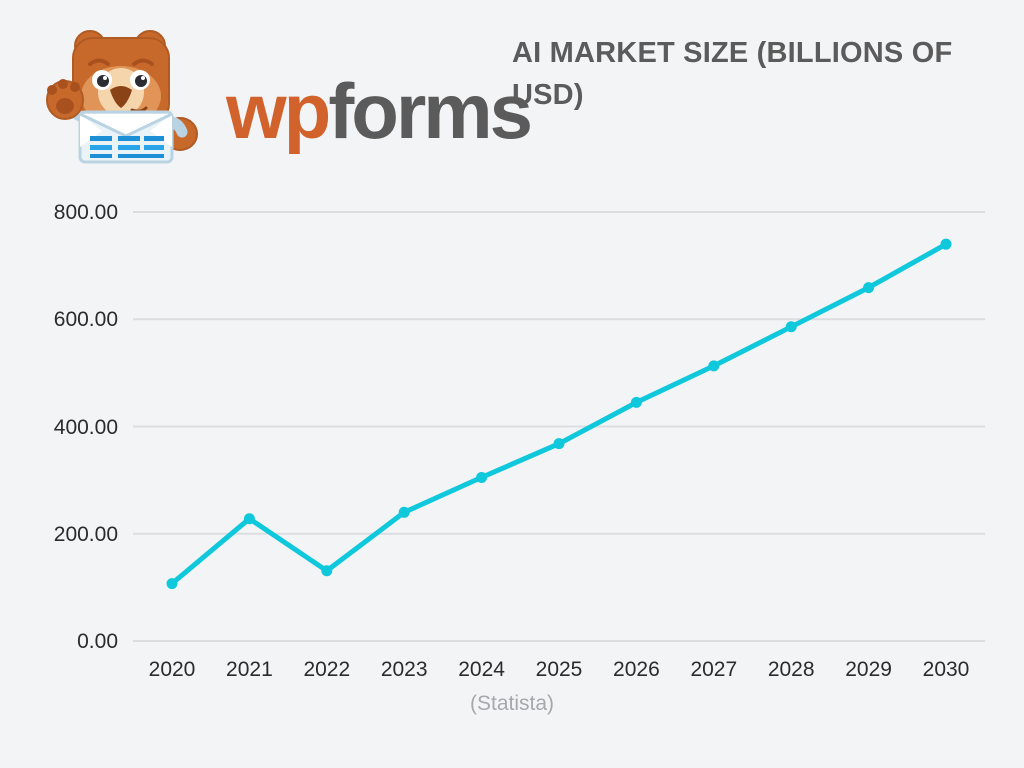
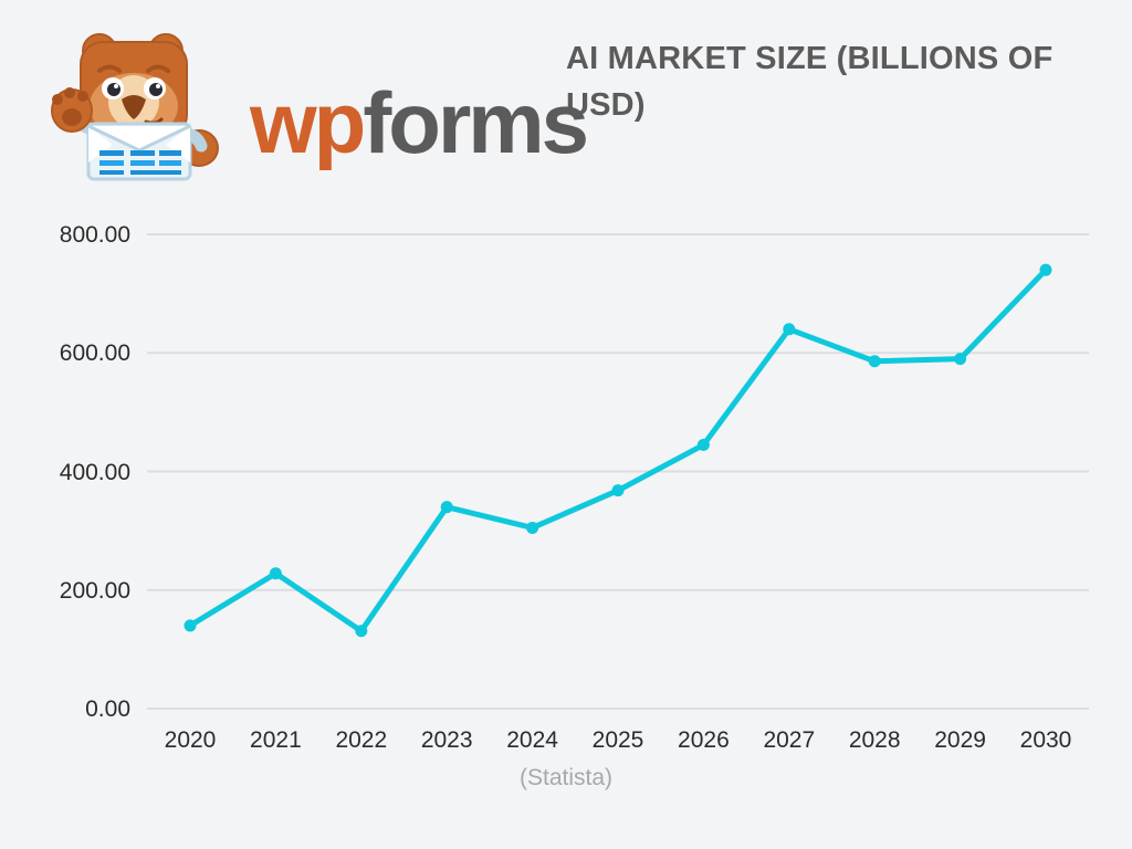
2020: 110 -> 140
2023: 240 -> 340
2027: 510 -> 640
2029: 660 -> 590
